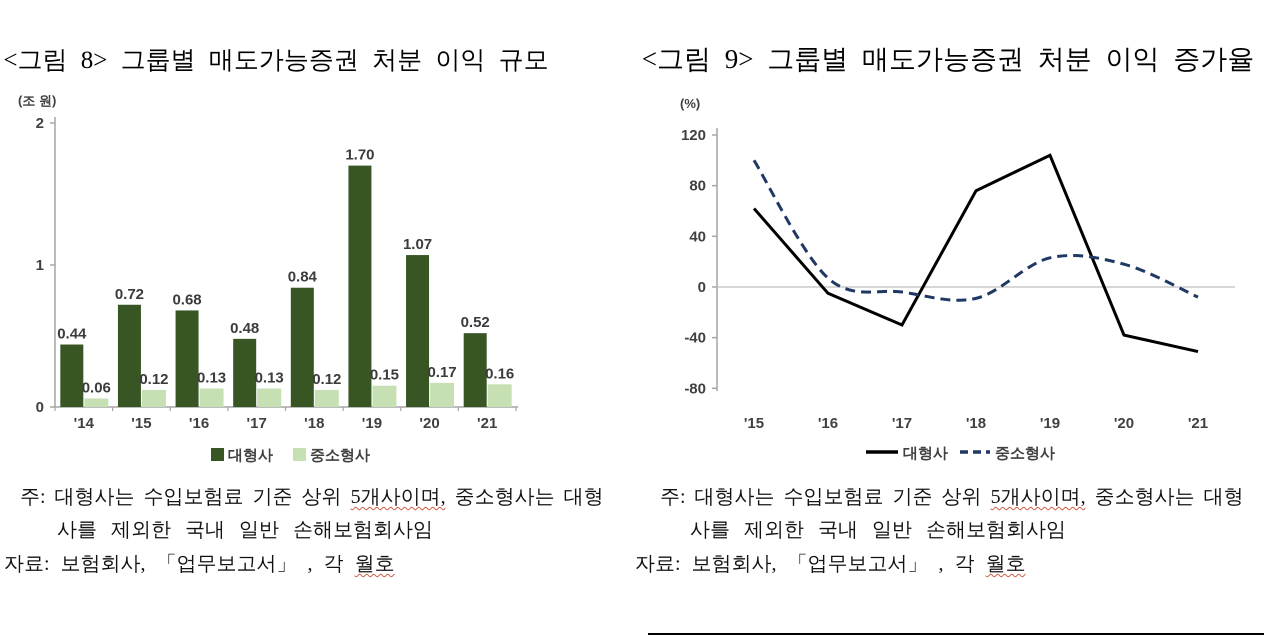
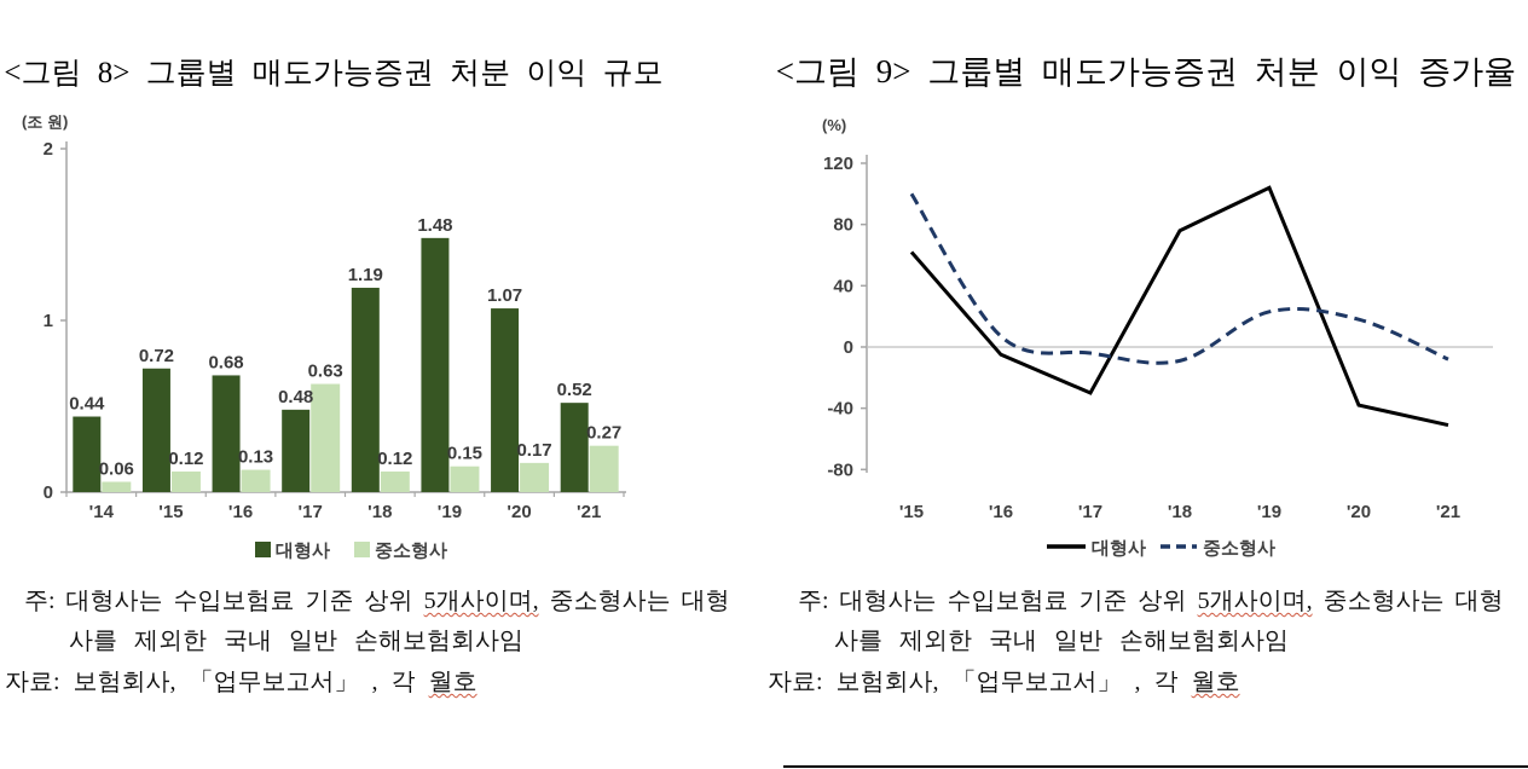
<그림 8> 그룹별 매도가능증권 처분 이익 규모/중소형사/'17: 0.13 -> 0.63
<그림 8> 그룹별 매도가능증권 처분 이익 규모/대형사/'18: 0.84 -> 1.19
<그림 8> 그룹별 매도가능증권 처분 이익 규모/대형사/'19: 1.70 -> 1.48
<그림 8> 그룹별 매도가능증권 처분 이익 규모/중소형사/'21: 0.16 -> 0.27
